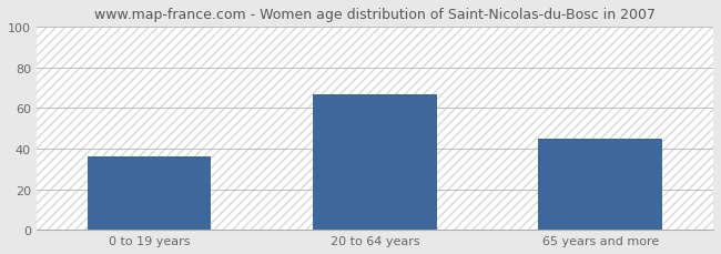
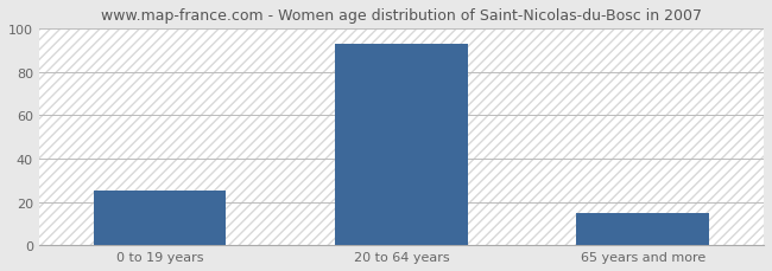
0 to 19 years: 36 -> 25
20 to 64 years: 67 -> 93
65 years and more: 45 -> 15
